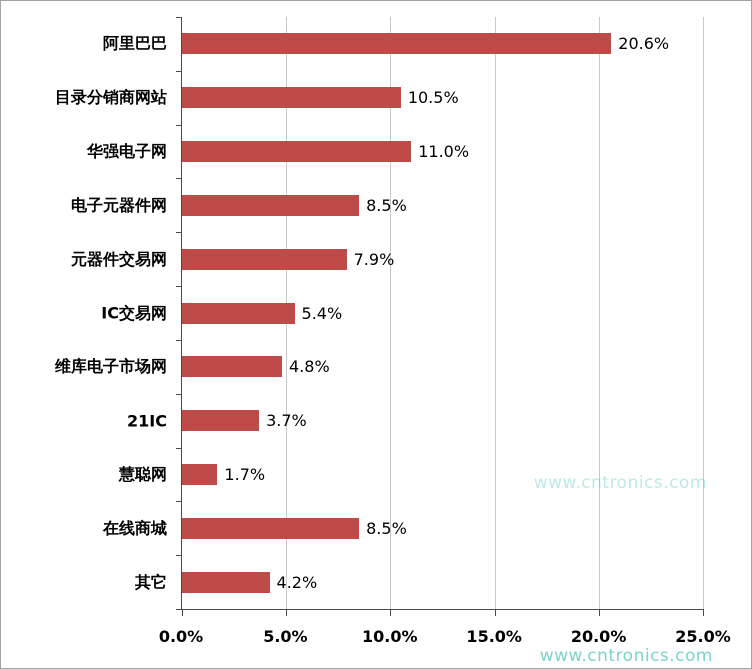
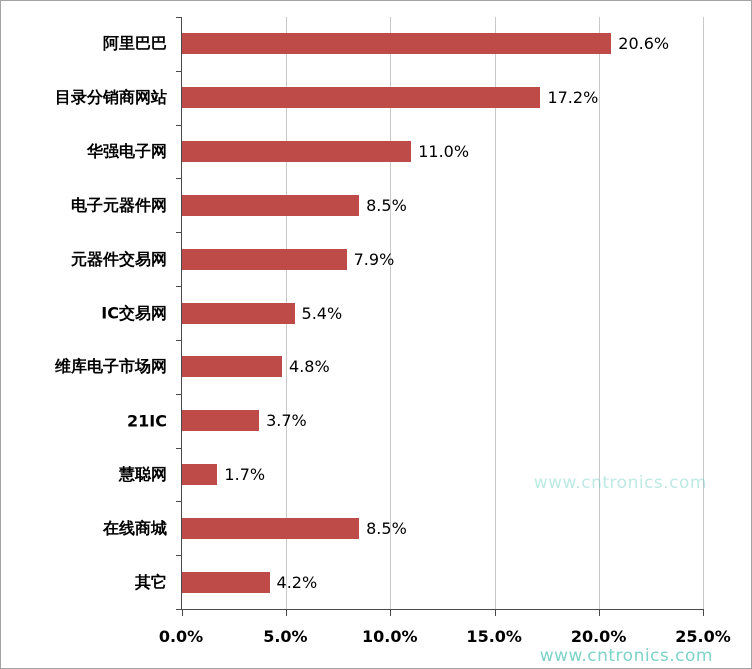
目录分销商网站: 10.5% -> 17.2%
